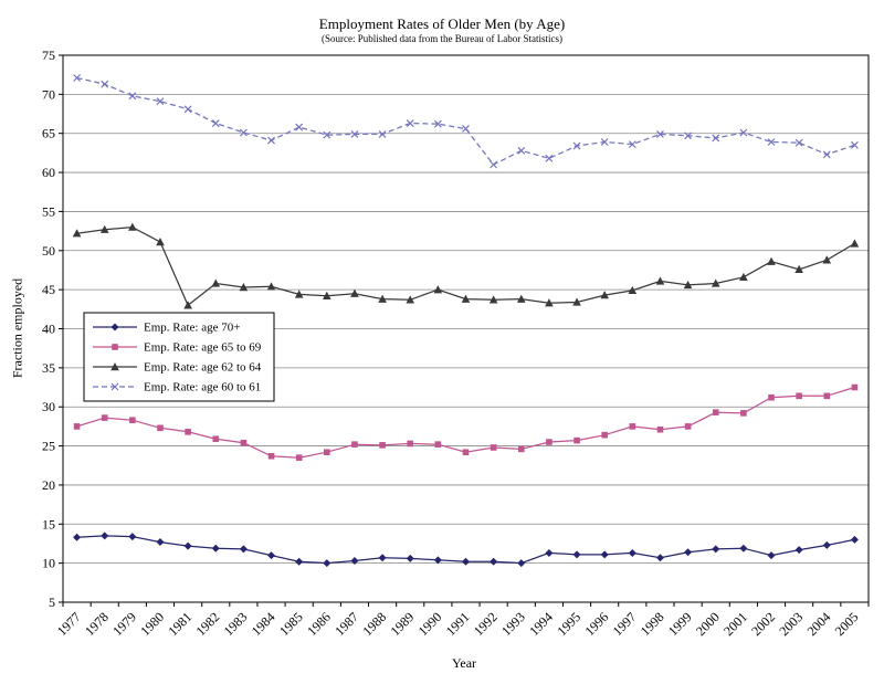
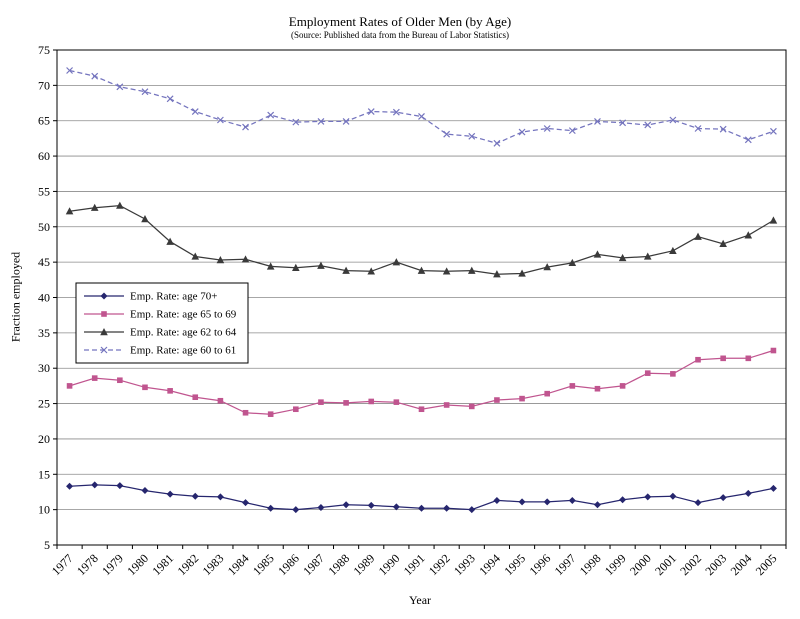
Emp. Rate: age 62 to 64/1981: 43 -> 48
Emp. Rate: age 60 to 61/1992: 61 -> 63
